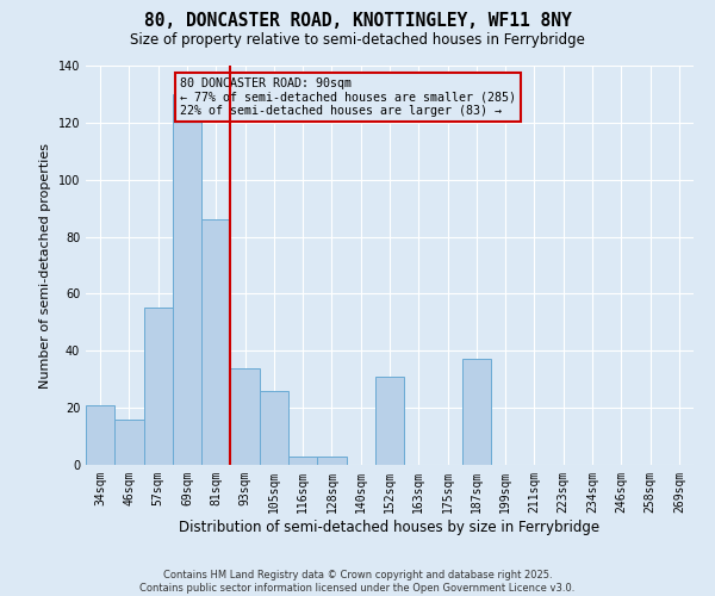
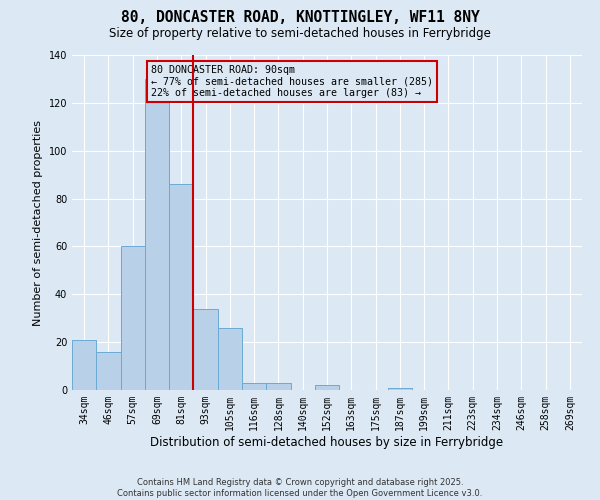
57sqm: 55 -> 60
152sqm: 31 -> 2
187sqm: 37 -> 1
